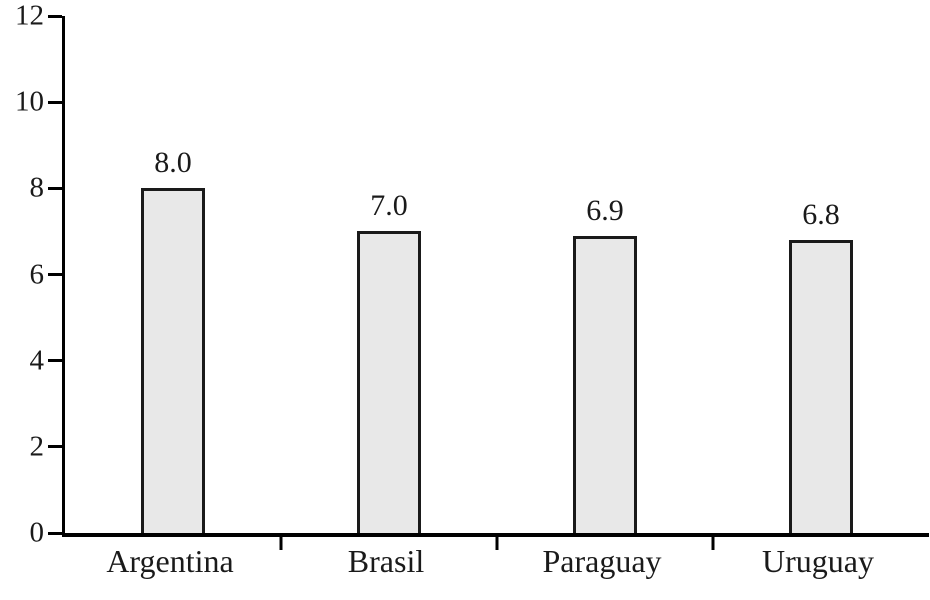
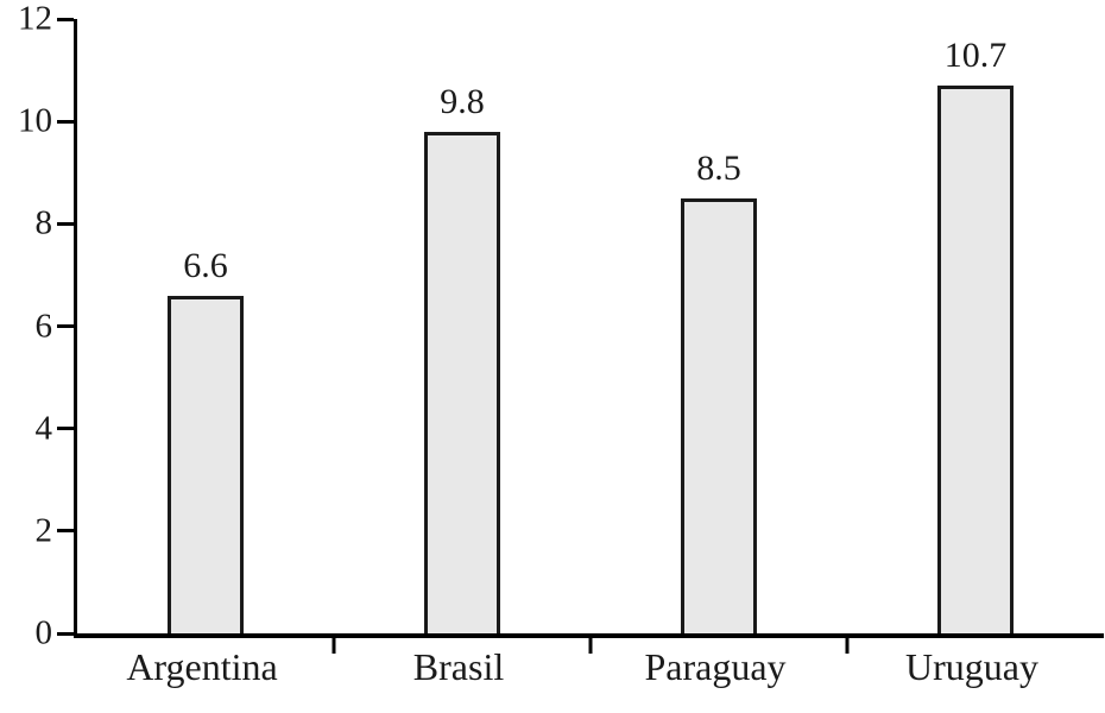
Argentina: 8.0 -> 6.6
Brasil: 7.0 -> 9.8
Paraguay: 6.9 -> 8.5
Uruguay: 6.8 -> 10.7
